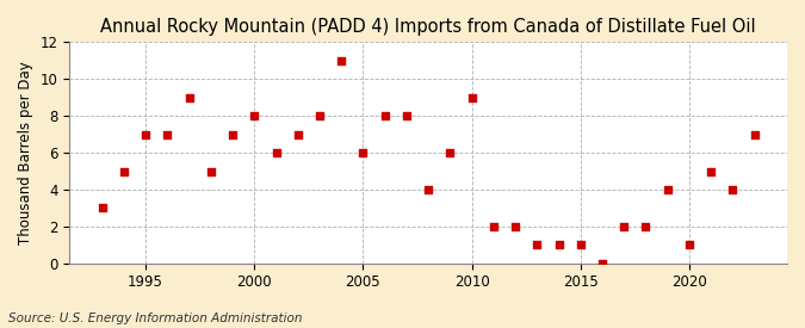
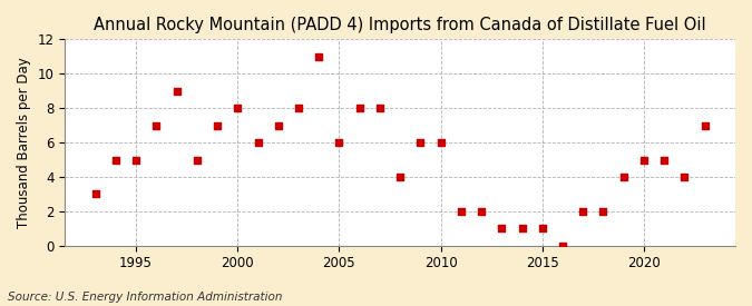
1995: 7 -> 5
2010: 9 -> 6
2020: 1 -> 5
